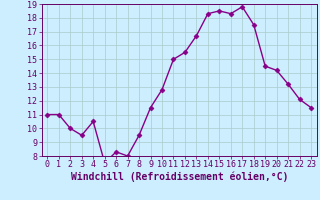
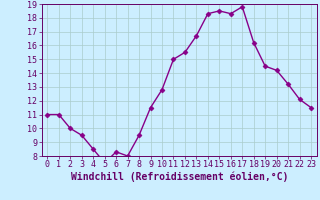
4: 10.5 -> 8.5
18: 17.5 -> 16.2
